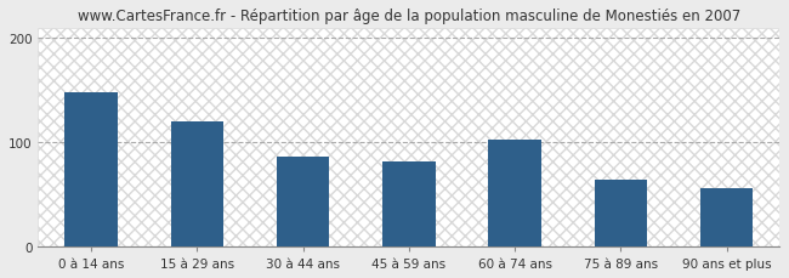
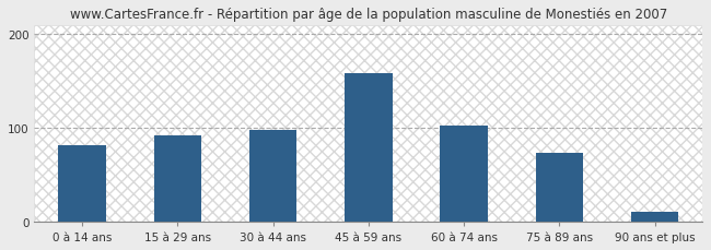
0 à 14 ans: 148 -> 82
15 à 29 ans: 120 -> 92
30 à 44 ans: 86 -> 98
45 à 59 ans: 82 -> 158
75 à 89 ans: 64 -> 73
90 ans et plus: 56 -> 10
